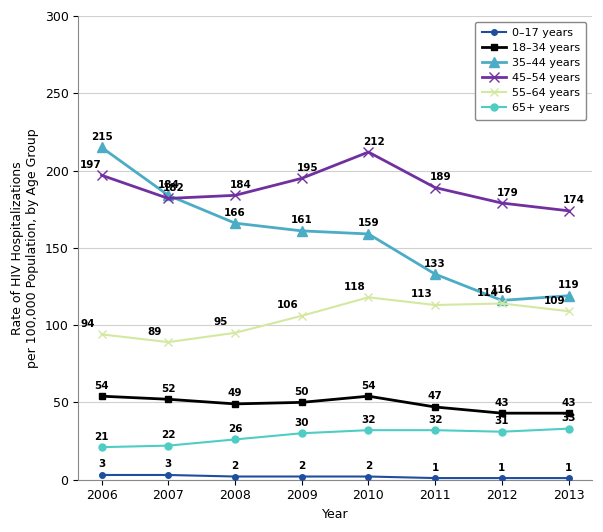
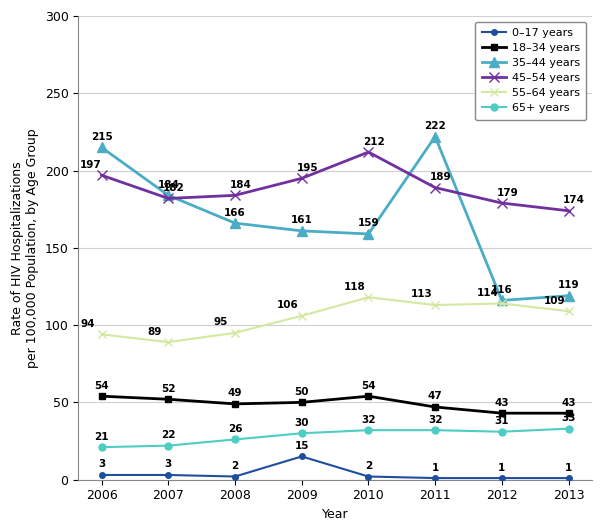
0–17 years/2009: 2 -> 15
35–44 years/2011: 133 -> 222
